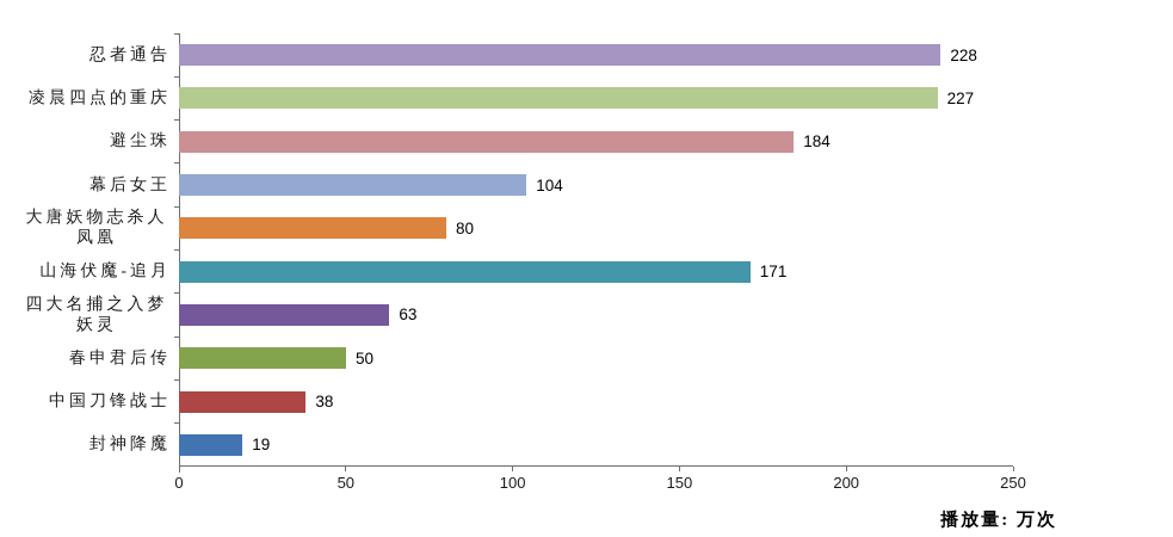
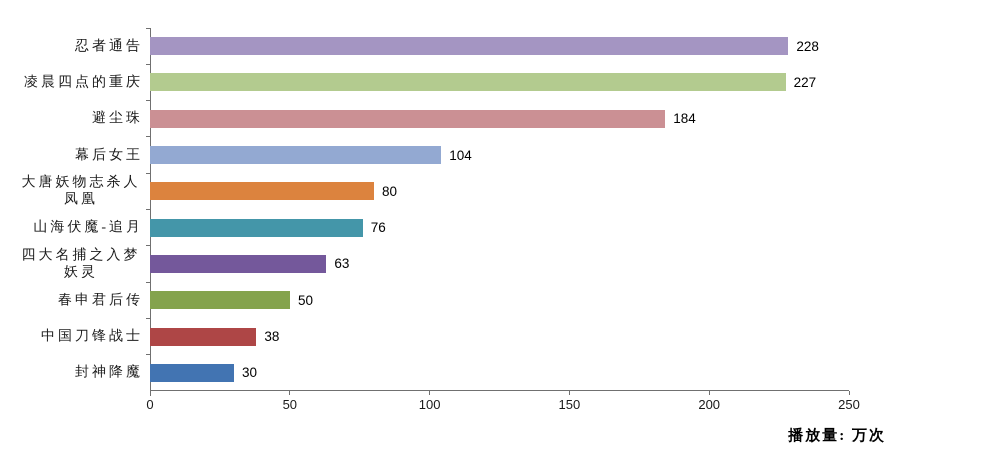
山海伏魔-追月: 171 -> 76
封神降魔: 19 -> 30
